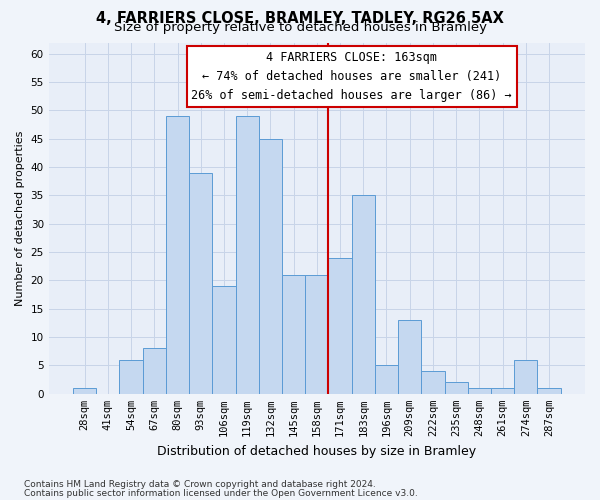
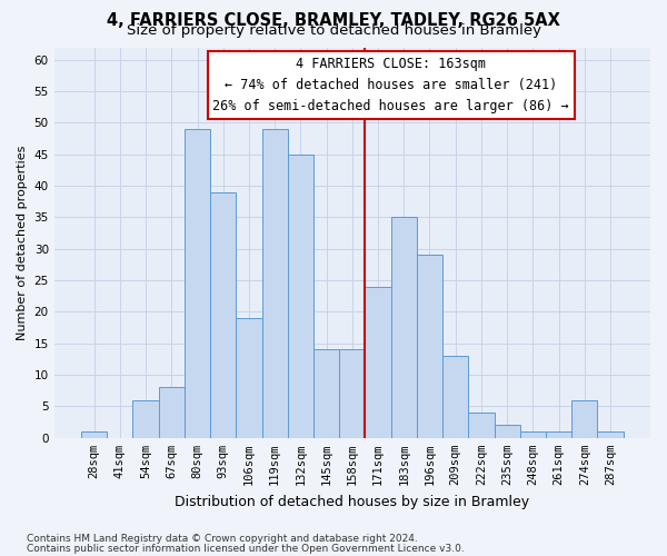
145sqm: 21 -> 14
158sqm: 21 -> 14
196sqm: 5 -> 29
